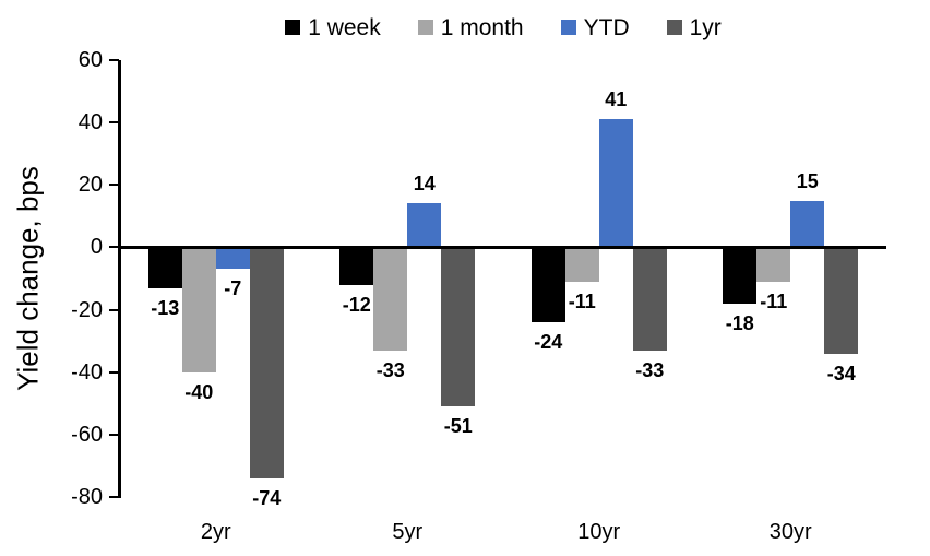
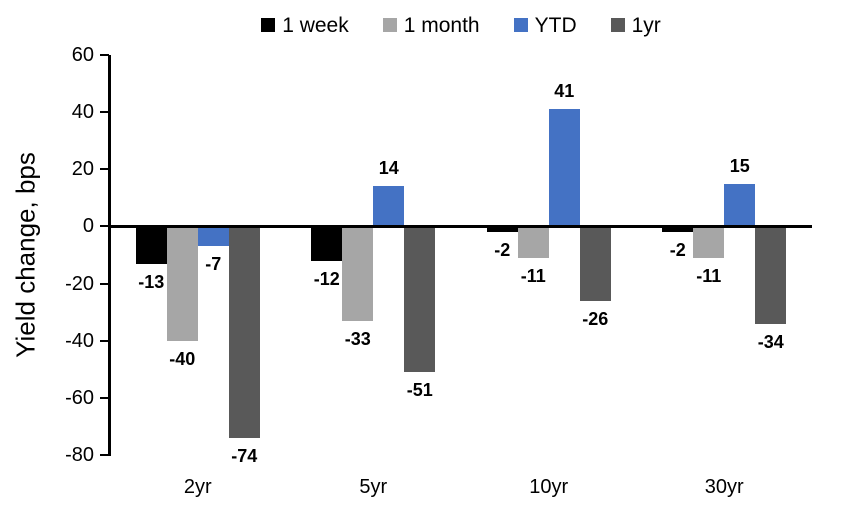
1 week/10yr: -24 -> -2
1yr/10yr: -33 -> -26
1 week/30yr: -18 -> -2
